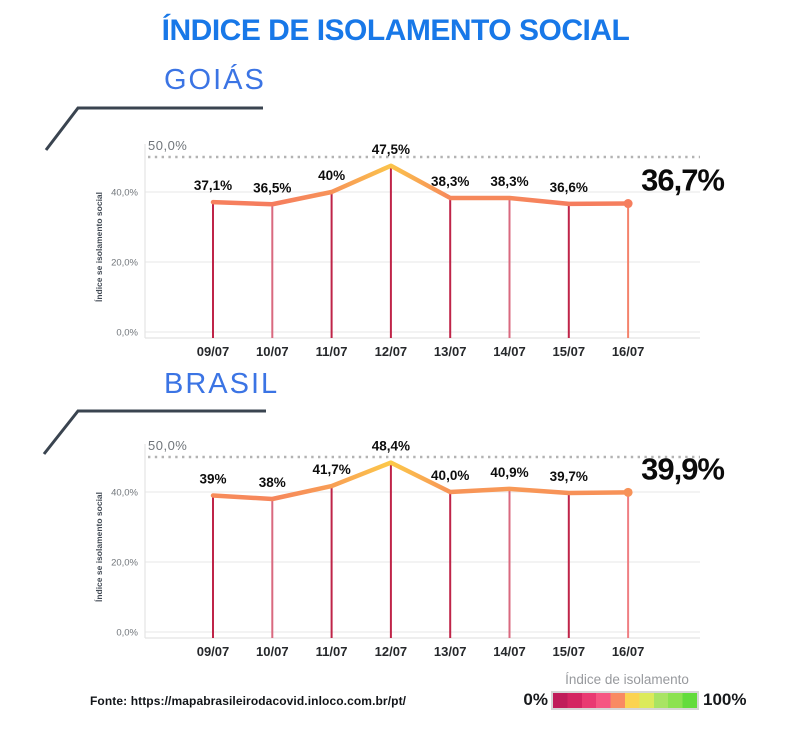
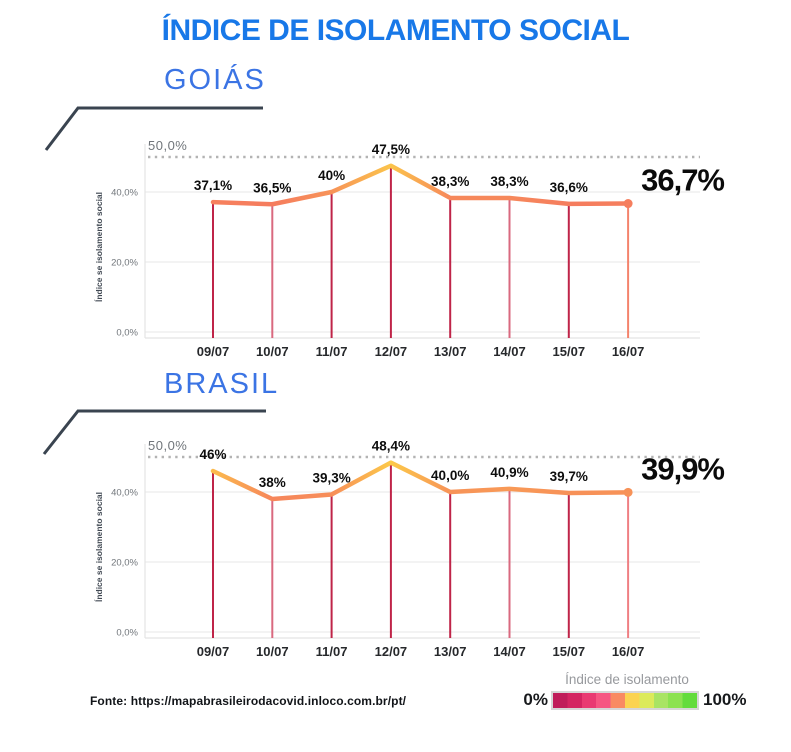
BRASIL/09/07: 39% -> 46%
BRASIL/11/07: 41,7% -> 39,3%
